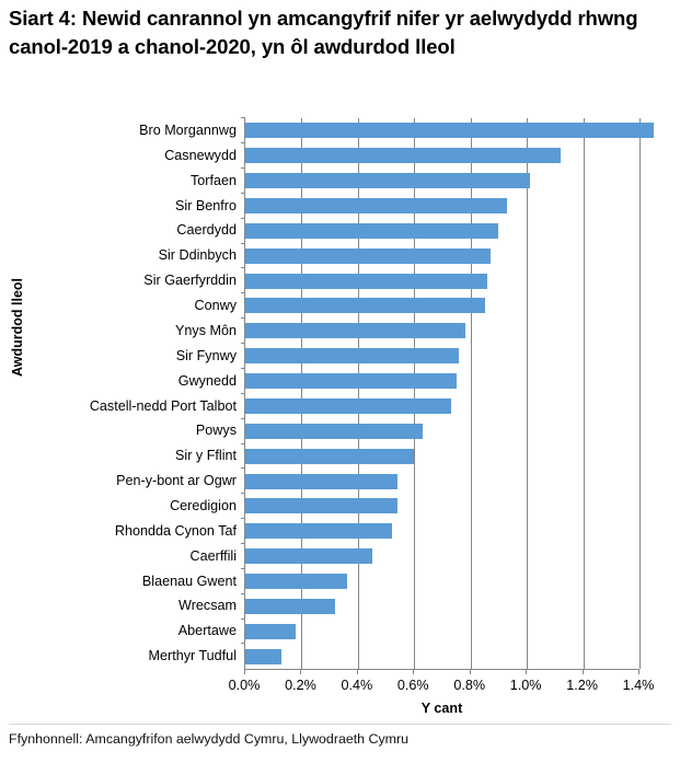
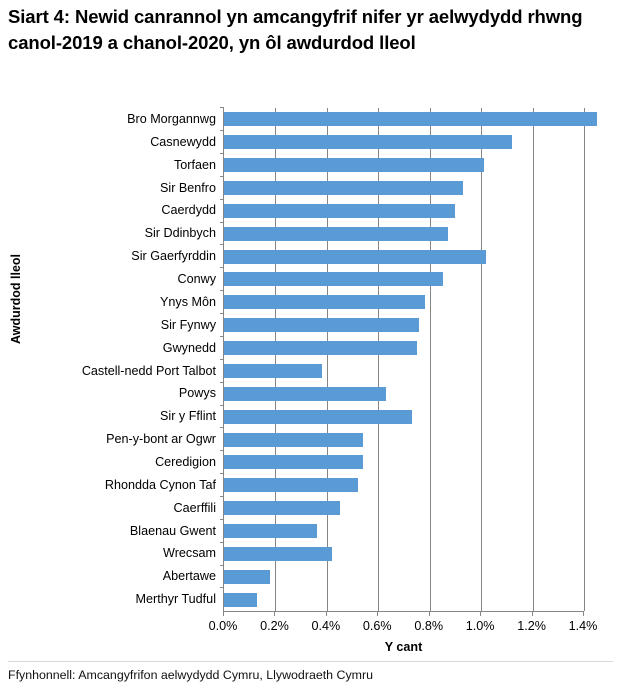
Sir Gaerfyrddin: 0.86% -> 1.02%
Castell-nedd Port Talbot: 0.73% -> 0.38%
Sir y Fflint: 0.60% -> 0.73%
Wrecsam: 0.32% -> 0.42%
